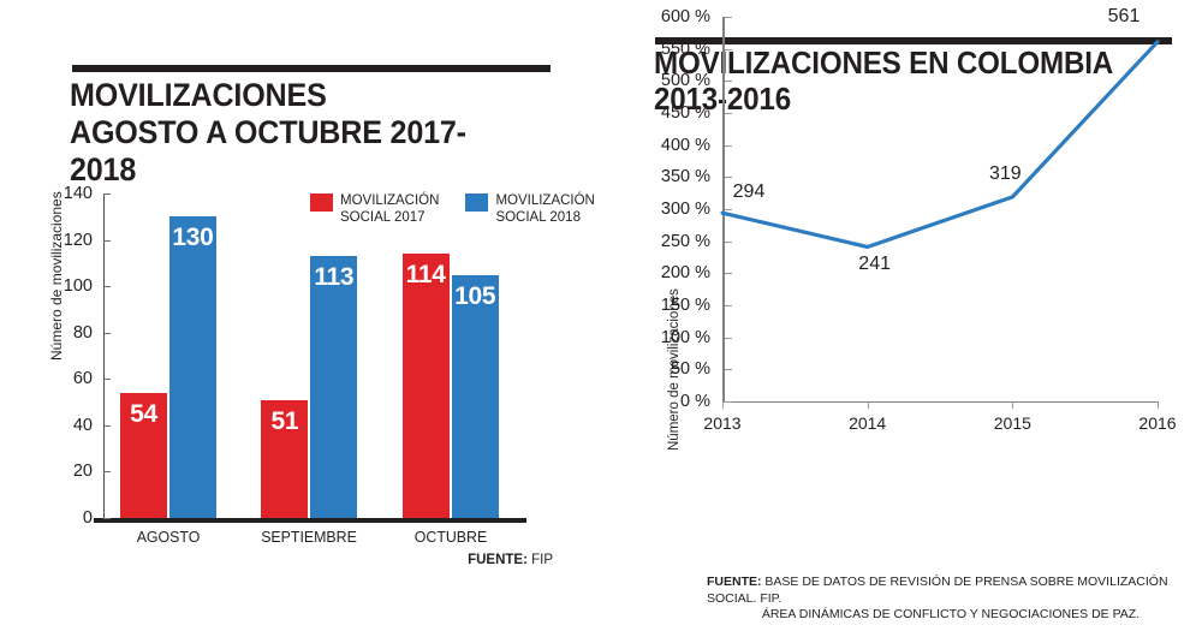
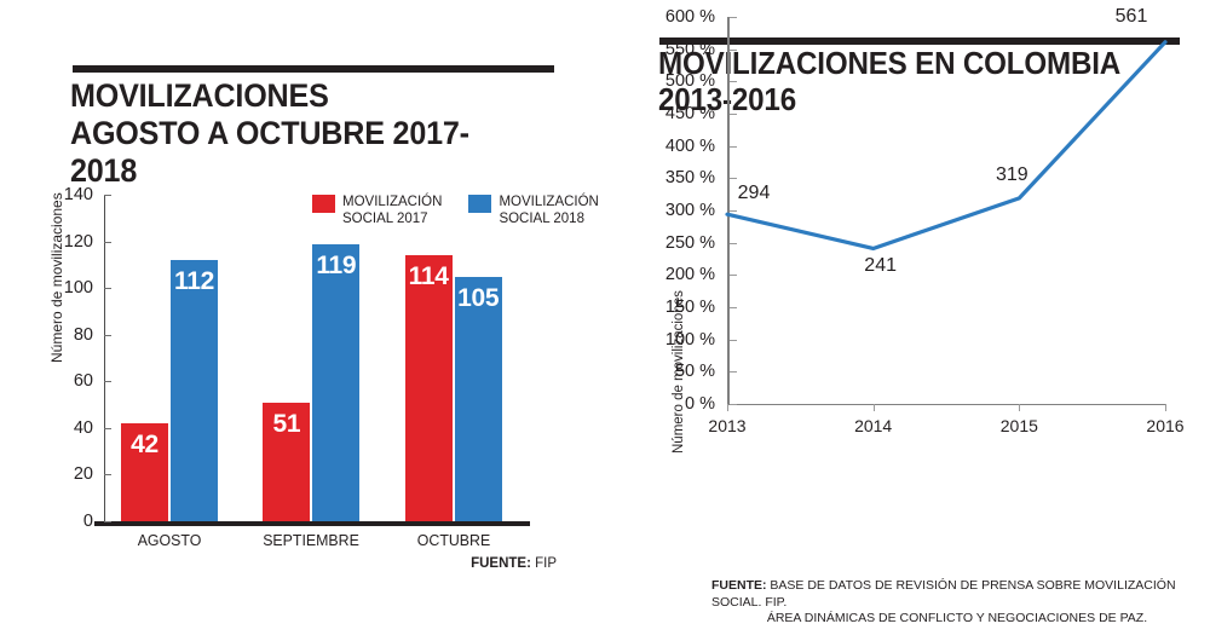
MOVILIZACIONES AGOSTO A OCTUBRE 2017-2018/MOVILIZACIÓN SOCIAL 2017/AGOSTO: 54 -> 42
MOVILIZACIONES AGOSTO A OCTUBRE 2017-2018/MOVILIZACIÓN SOCIAL 2018/AGOSTO: 130 -> 112
MOVILIZACIONES AGOSTO A OCTUBRE 2017-2018/MOVILIZACIÓN SOCIAL 2018/SEPTIEMBRE: 113 -> 119
